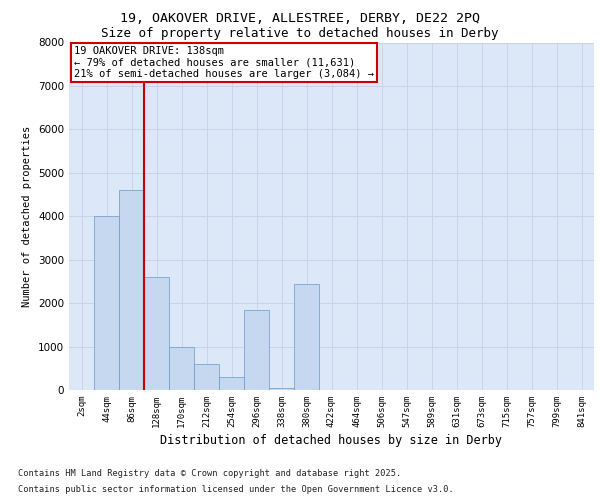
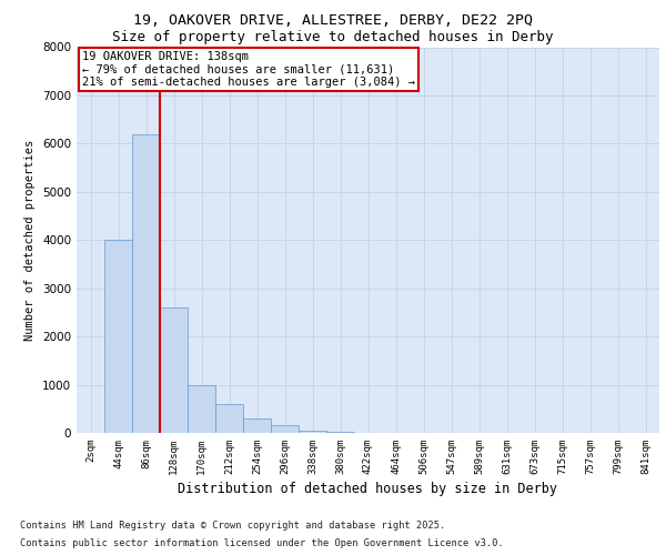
86sqm: 4600 -> 6200
296sqm: 1850 -> 150
380sqm: 2450 -> 30
